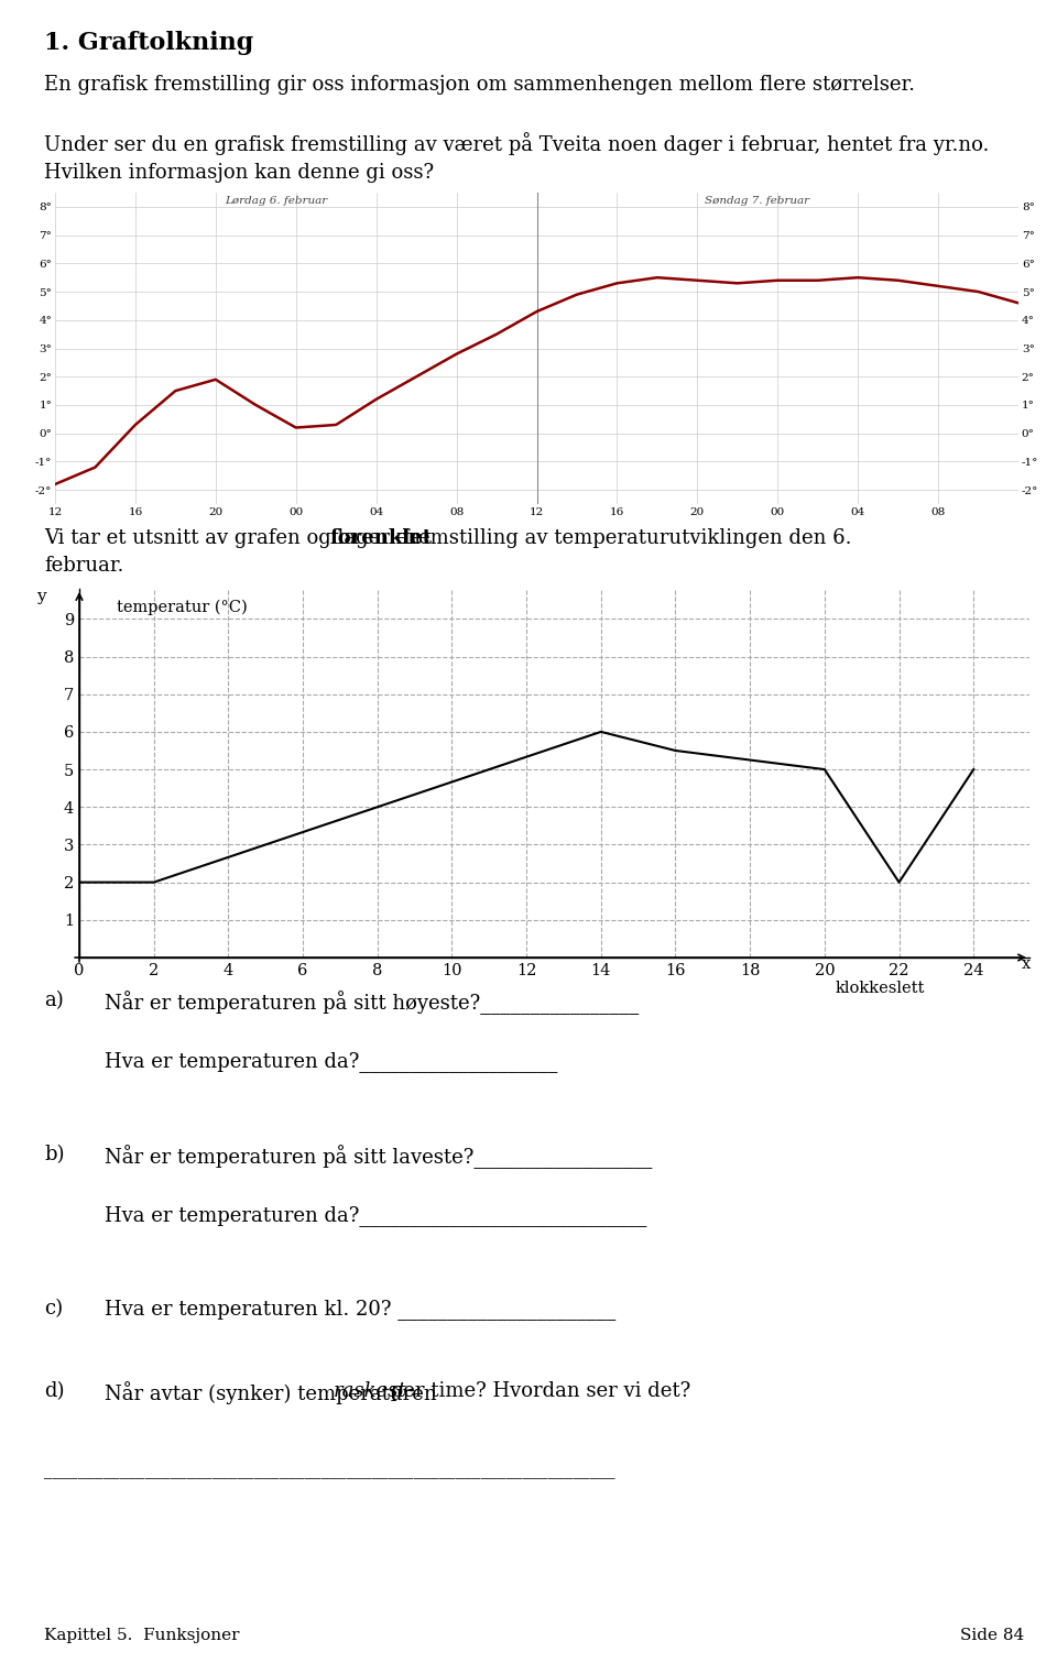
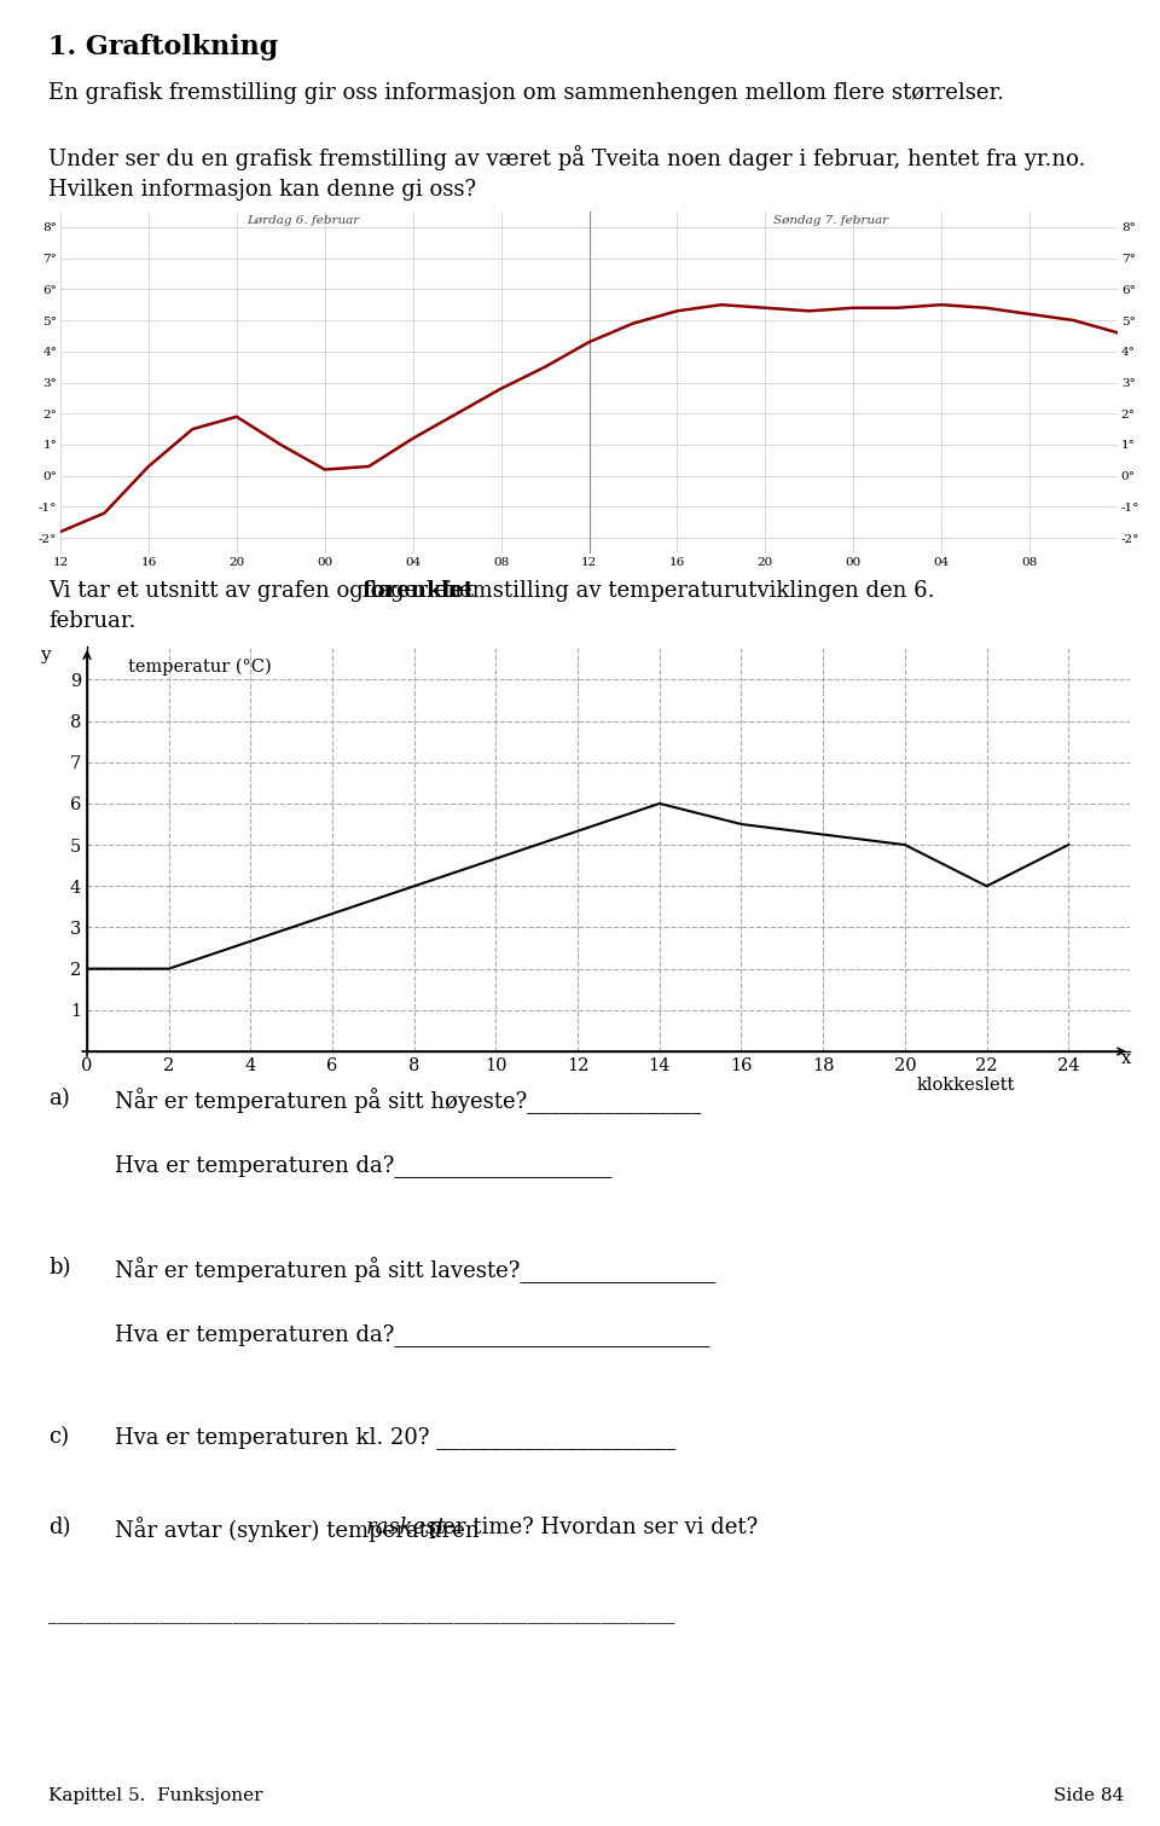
22: 2.0 -> 4.0
